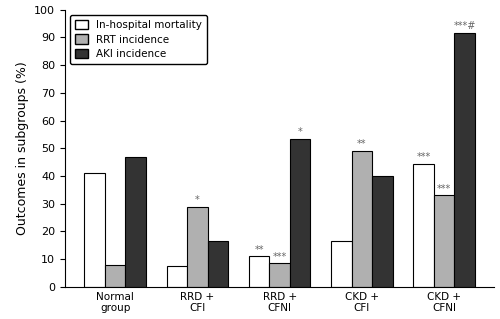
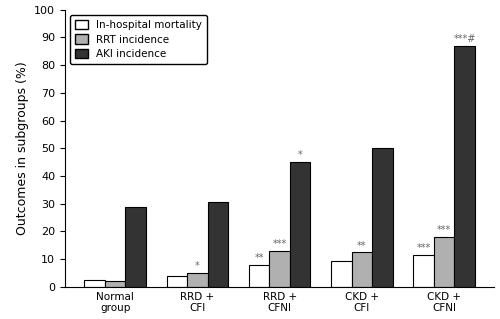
In-hospital mortality/Normal group: 41.0 -> 2.5
RRT incidence/Normal group: 8.0 -> 2.0
AKI incidence/Normal group: 47.0 -> 29.0
In-hospital mortality/RRD + CFI: 7.5 -> 4.0
RRT incidence/RRD + CFI: 29.0 -> 5.0
AKI incidence/RRD + CFI: 16.5 -> 30.5
In-hospital mortality/RRD + CFNI: 11.0 -> 8.0
RRT incidence/RRD + CFNI: 8.5 -> 13.0
AKI incidence/RRD + CFNI: 53.5 -> 45.0
In-hospital mortality/CKD + CFI: 16.5 -> 9.5
RRT incidence/CKD + CFI: 49.0 -> 12.5
AKI incidence/CKD + CFI: 40.0 -> 50.0
In-hospital mortality/CKD + CFNI: 44.5 -> 11.5
RRT incidence/CKD + CFNI: 33.0 -> 18.0
AKI incidence/CKD + CFNI: 91.5 -> 87.0
